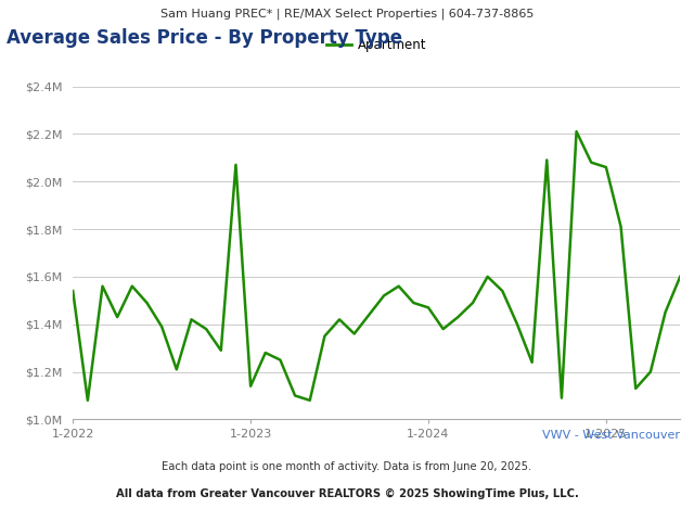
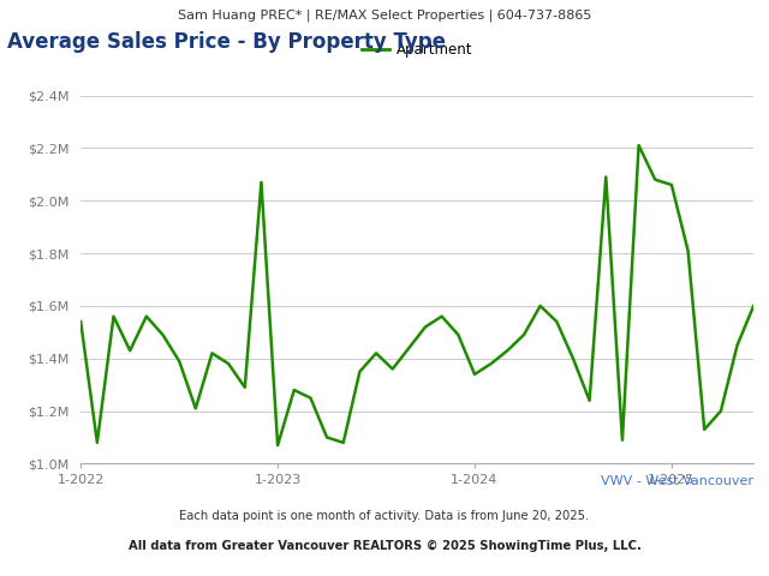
1-2023: $1.14M -> $1.07M
1-2024: $1.47M -> $1.34M
